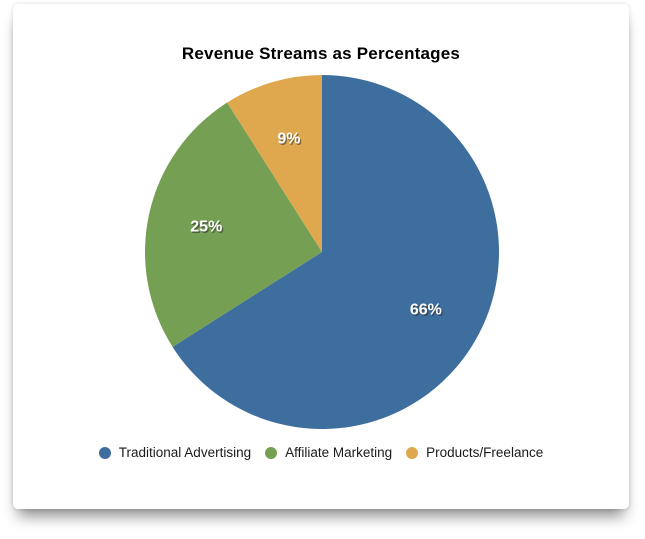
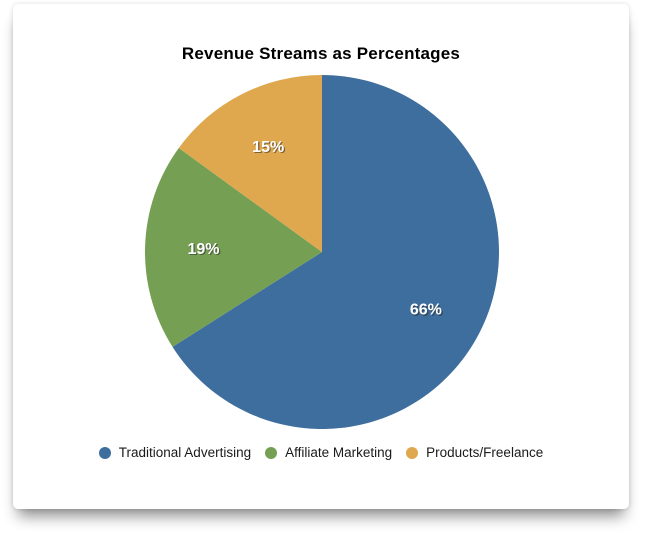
Affiliate Marketing: 25% -> 19%
Products/Freelance: 9% -> 15%
